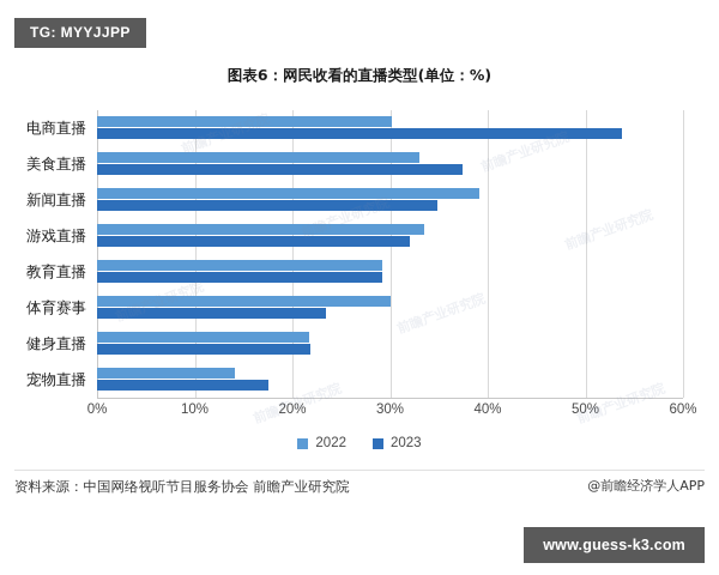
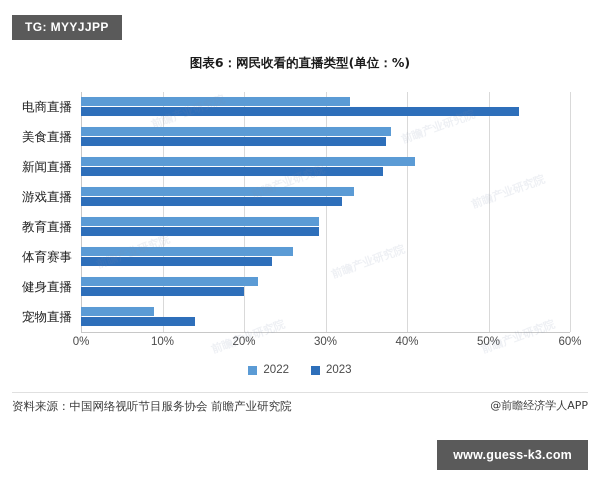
2022/电商直播: 30% -> 33%
2022/美食直播: 33% -> 38%
2022/新闻直播: 39% -> 41%
2023/新闻直播: 35% -> 37%
2022/体育赛事: 30% -> 26%
2023/健身直播: 22% -> 20%
2022/宠物直播: 14% -> 9%
2023/宠物直播: 18% -> 14%
